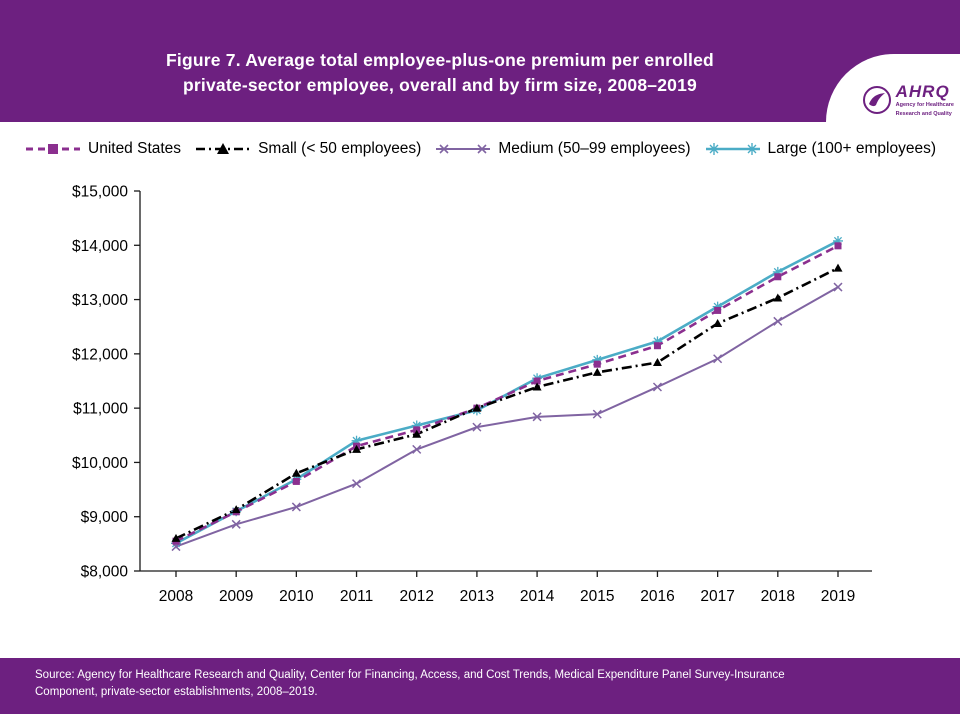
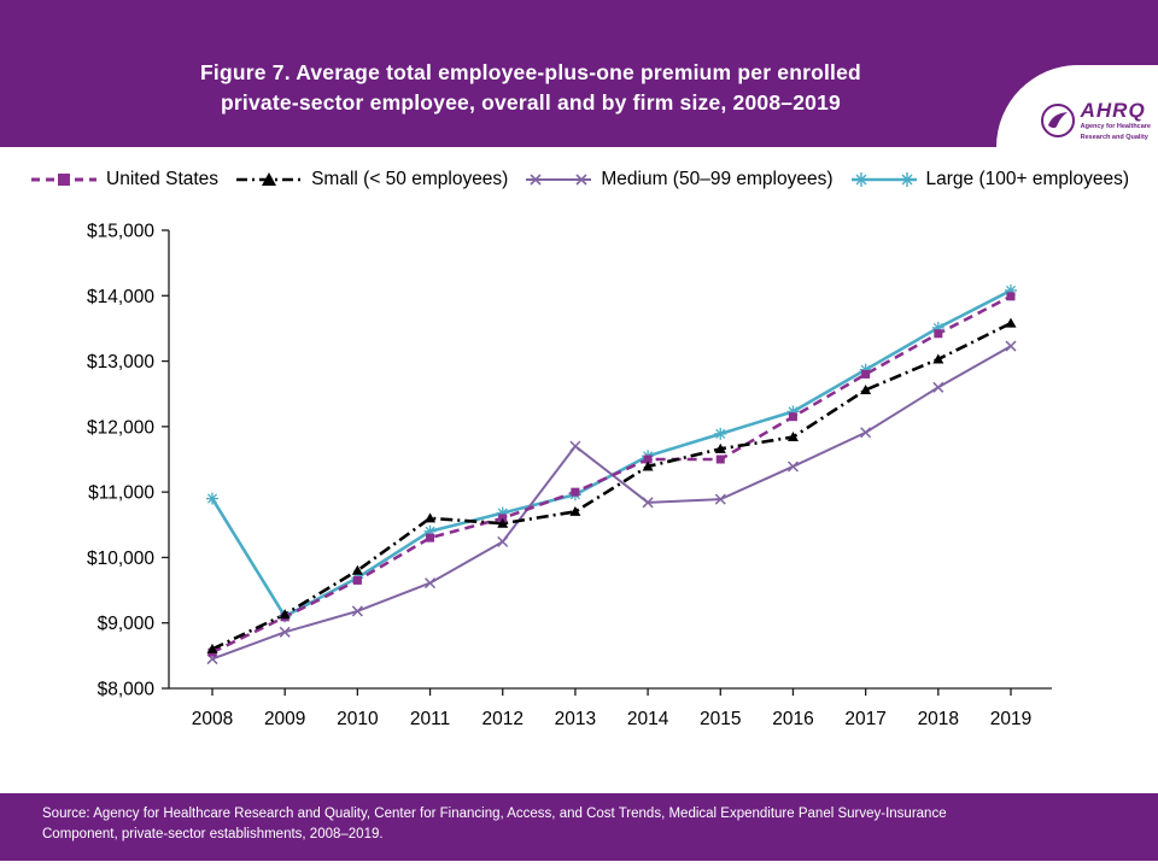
Large (100+ employees)/2008: $8500 -> $10900
Small (< 50 employees)/2011: $10200 -> $10600
Small (< 50 employees)/2013: $11000 -> $10700
Medium (50–99 employees)/2013: $10600 -> $11700
United States/2015: $11800 -> $11500
